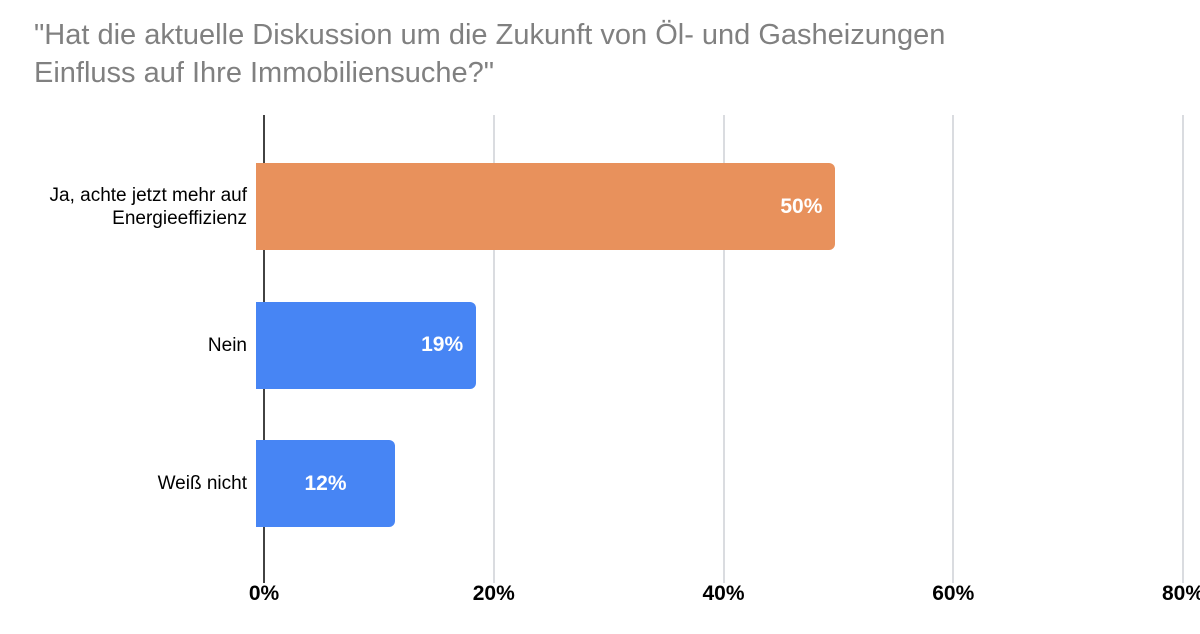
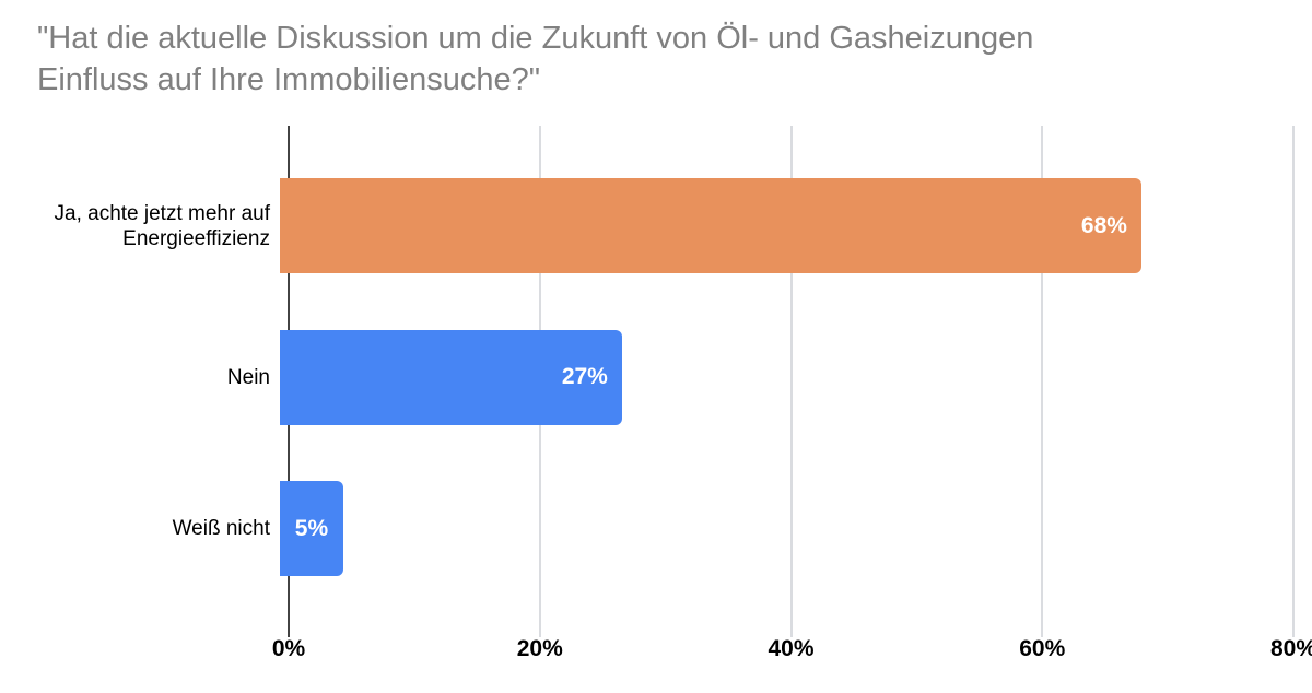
Ja, achte jetzt mehr auf Energieeffizienz: 50% -> 68%
Nein: 19% -> 27%
Weiß nicht: 12% -> 5%
